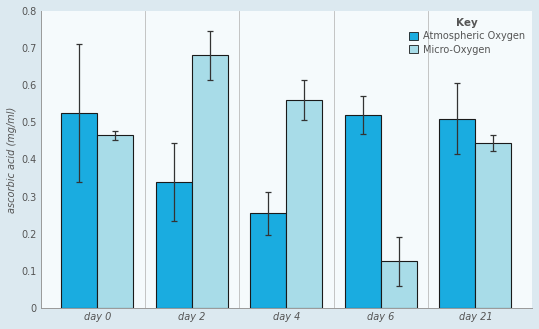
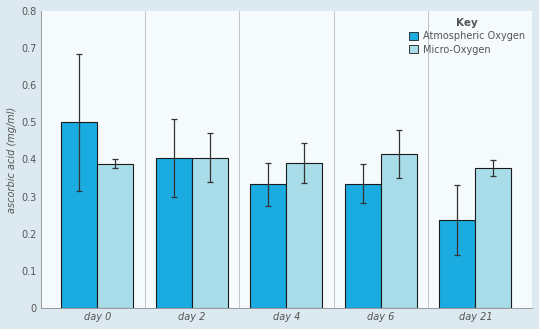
Atmospheric Oxygen/day 0: 0.525 -> 0.500
Micro-Oxygen/day 0: 0.465 -> 0.388
Atmospheric Oxygen/day 2: 0.340 -> 0.405
Micro-Oxygen/day 2: 0.680 -> 0.405
Atmospheric Oxygen/day 4: 0.255 -> 0.333
Micro-Oxygen/day 4: 0.560 -> 0.390
Atmospheric Oxygen/day 6: 0.520 -> 0.335
Micro-Oxygen/day 6: 0.125 -> 0.415
Atmospheric Oxygen/day 21: 0.510 -> 0.237
Micro-Oxygen/day 21: 0.445 -> 0.376
